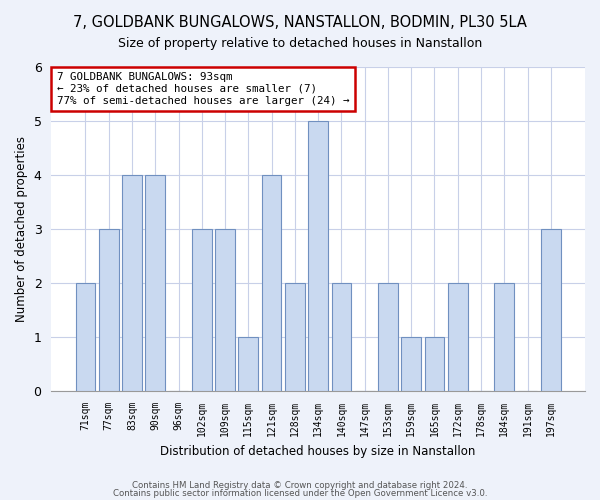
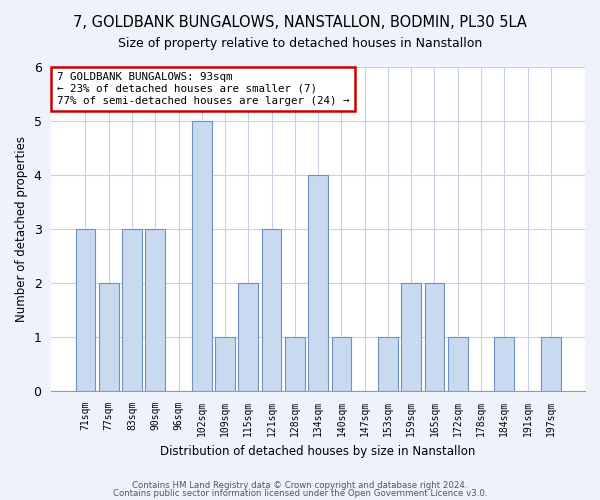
71sqm: 2 -> 3
77sqm: 3 -> 2
83sqm: 4 -> 3
90sqm: 4 -> 3
102sqm: 3 -> 5
109sqm: 3 -> 1
115sqm: 1 -> 2
121sqm: 4 -> 3
128sqm: 2 -> 1
134sqm: 5 -> 4
140sqm: 2 -> 1
153sqm: 2 -> 1
159sqm: 1 -> 2
165sqm: 1 -> 2
172sqm: 2 -> 1
184sqm: 2 -> 1
197sqm: 3 -> 1
